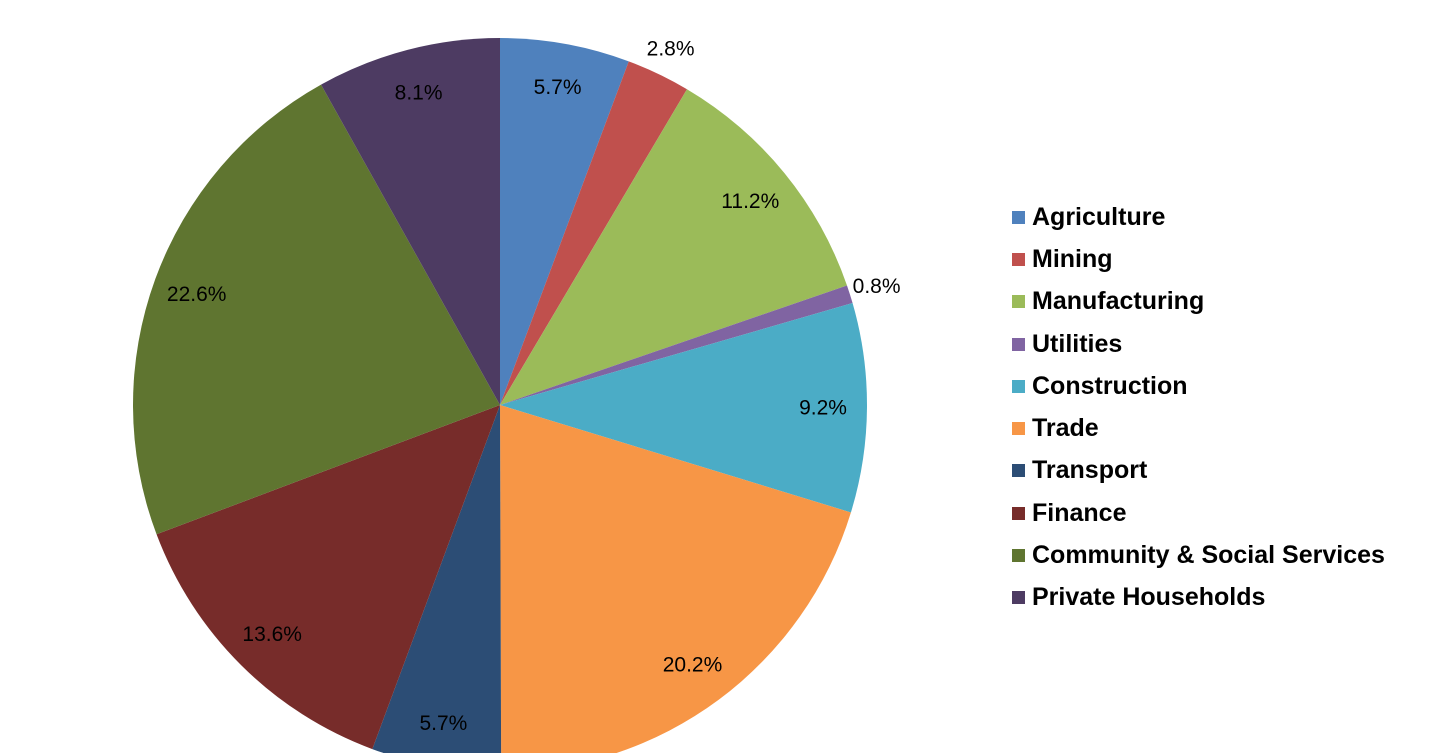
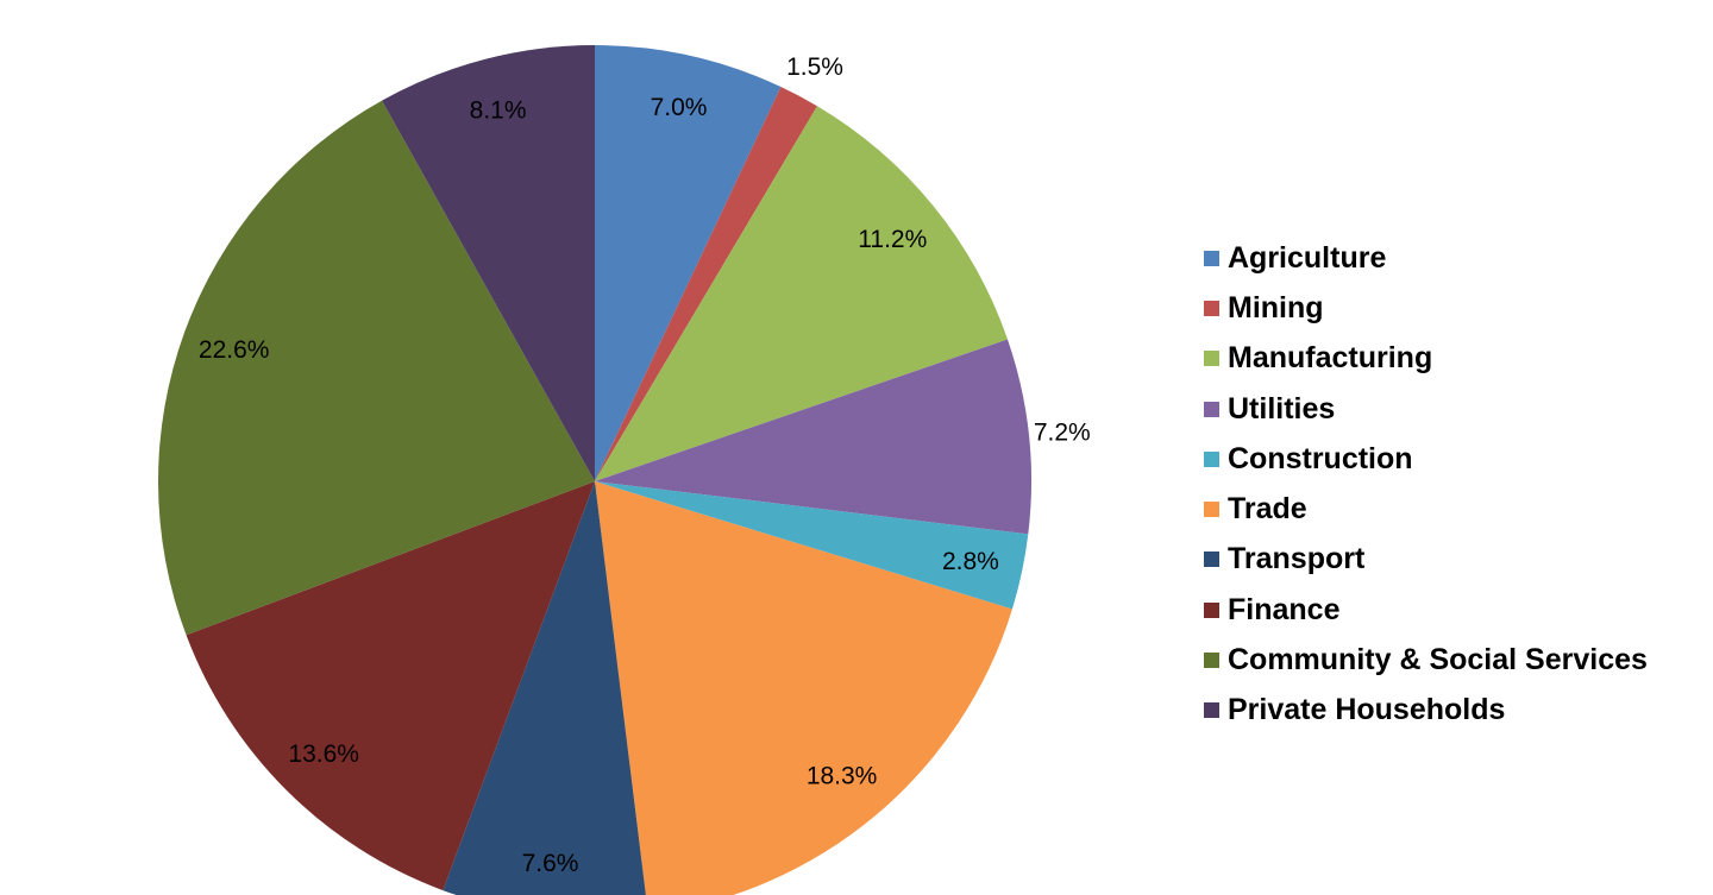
Agriculture: 5.7% -> 7.0%
Mining: 2.8% -> 1.5%
Utilities: 0.8% -> 7.2%
Construction: 9.2% -> 2.8%
Trade: 20.2% -> 18.3%
Transport: 5.7% -> 7.6%
